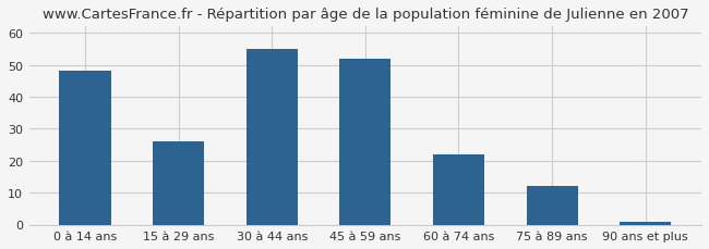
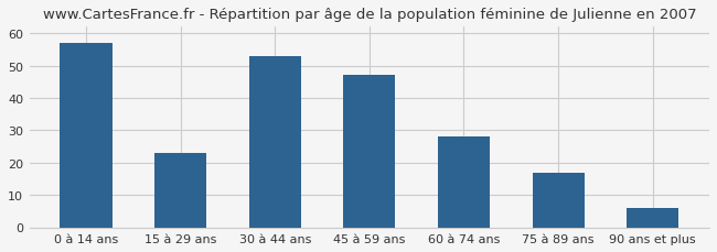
0 à 14 ans: 48 -> 57
15 à 29 ans: 26 -> 23
30 à 44 ans: 55 -> 53
45 à 59 ans: 52 -> 47
60 à 74 ans: 22 -> 28
75 à 89 ans: 12 -> 17
90 ans et plus: 1 -> 6
